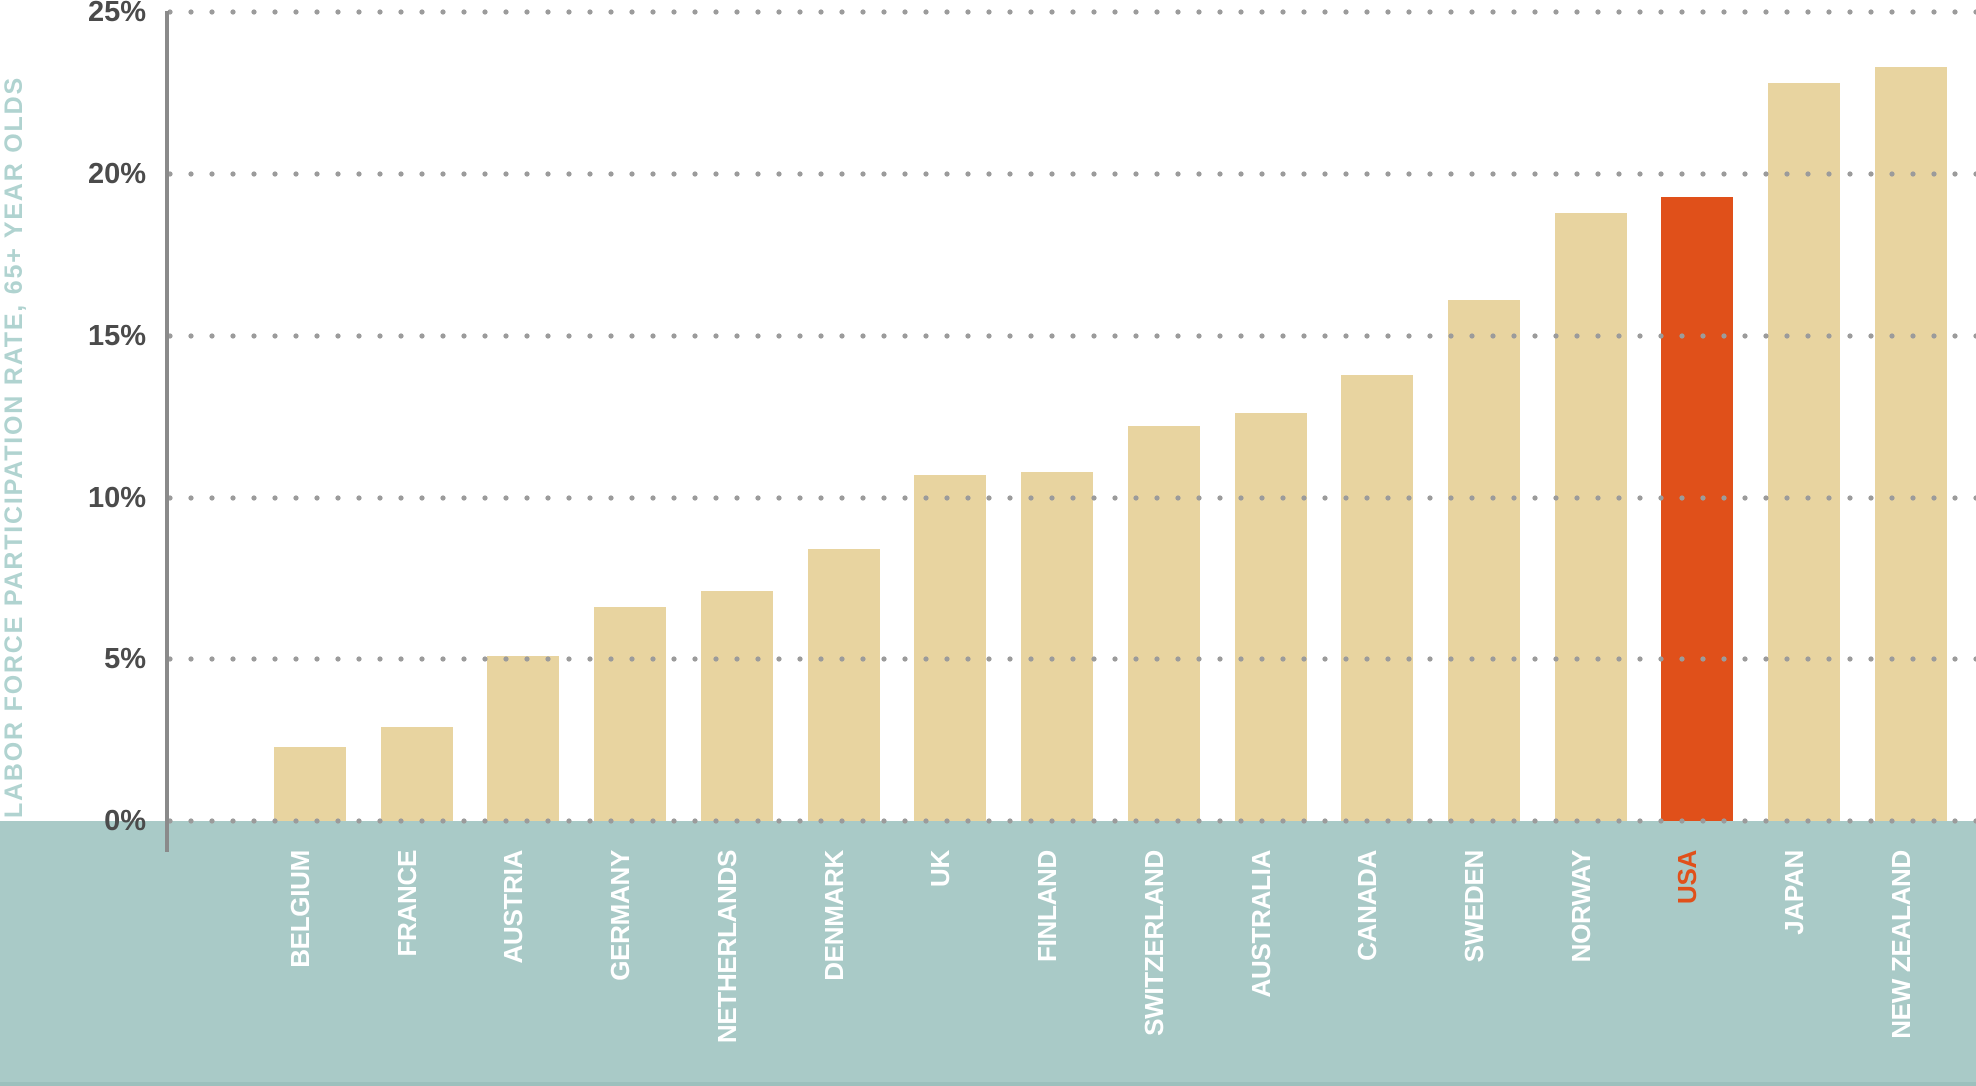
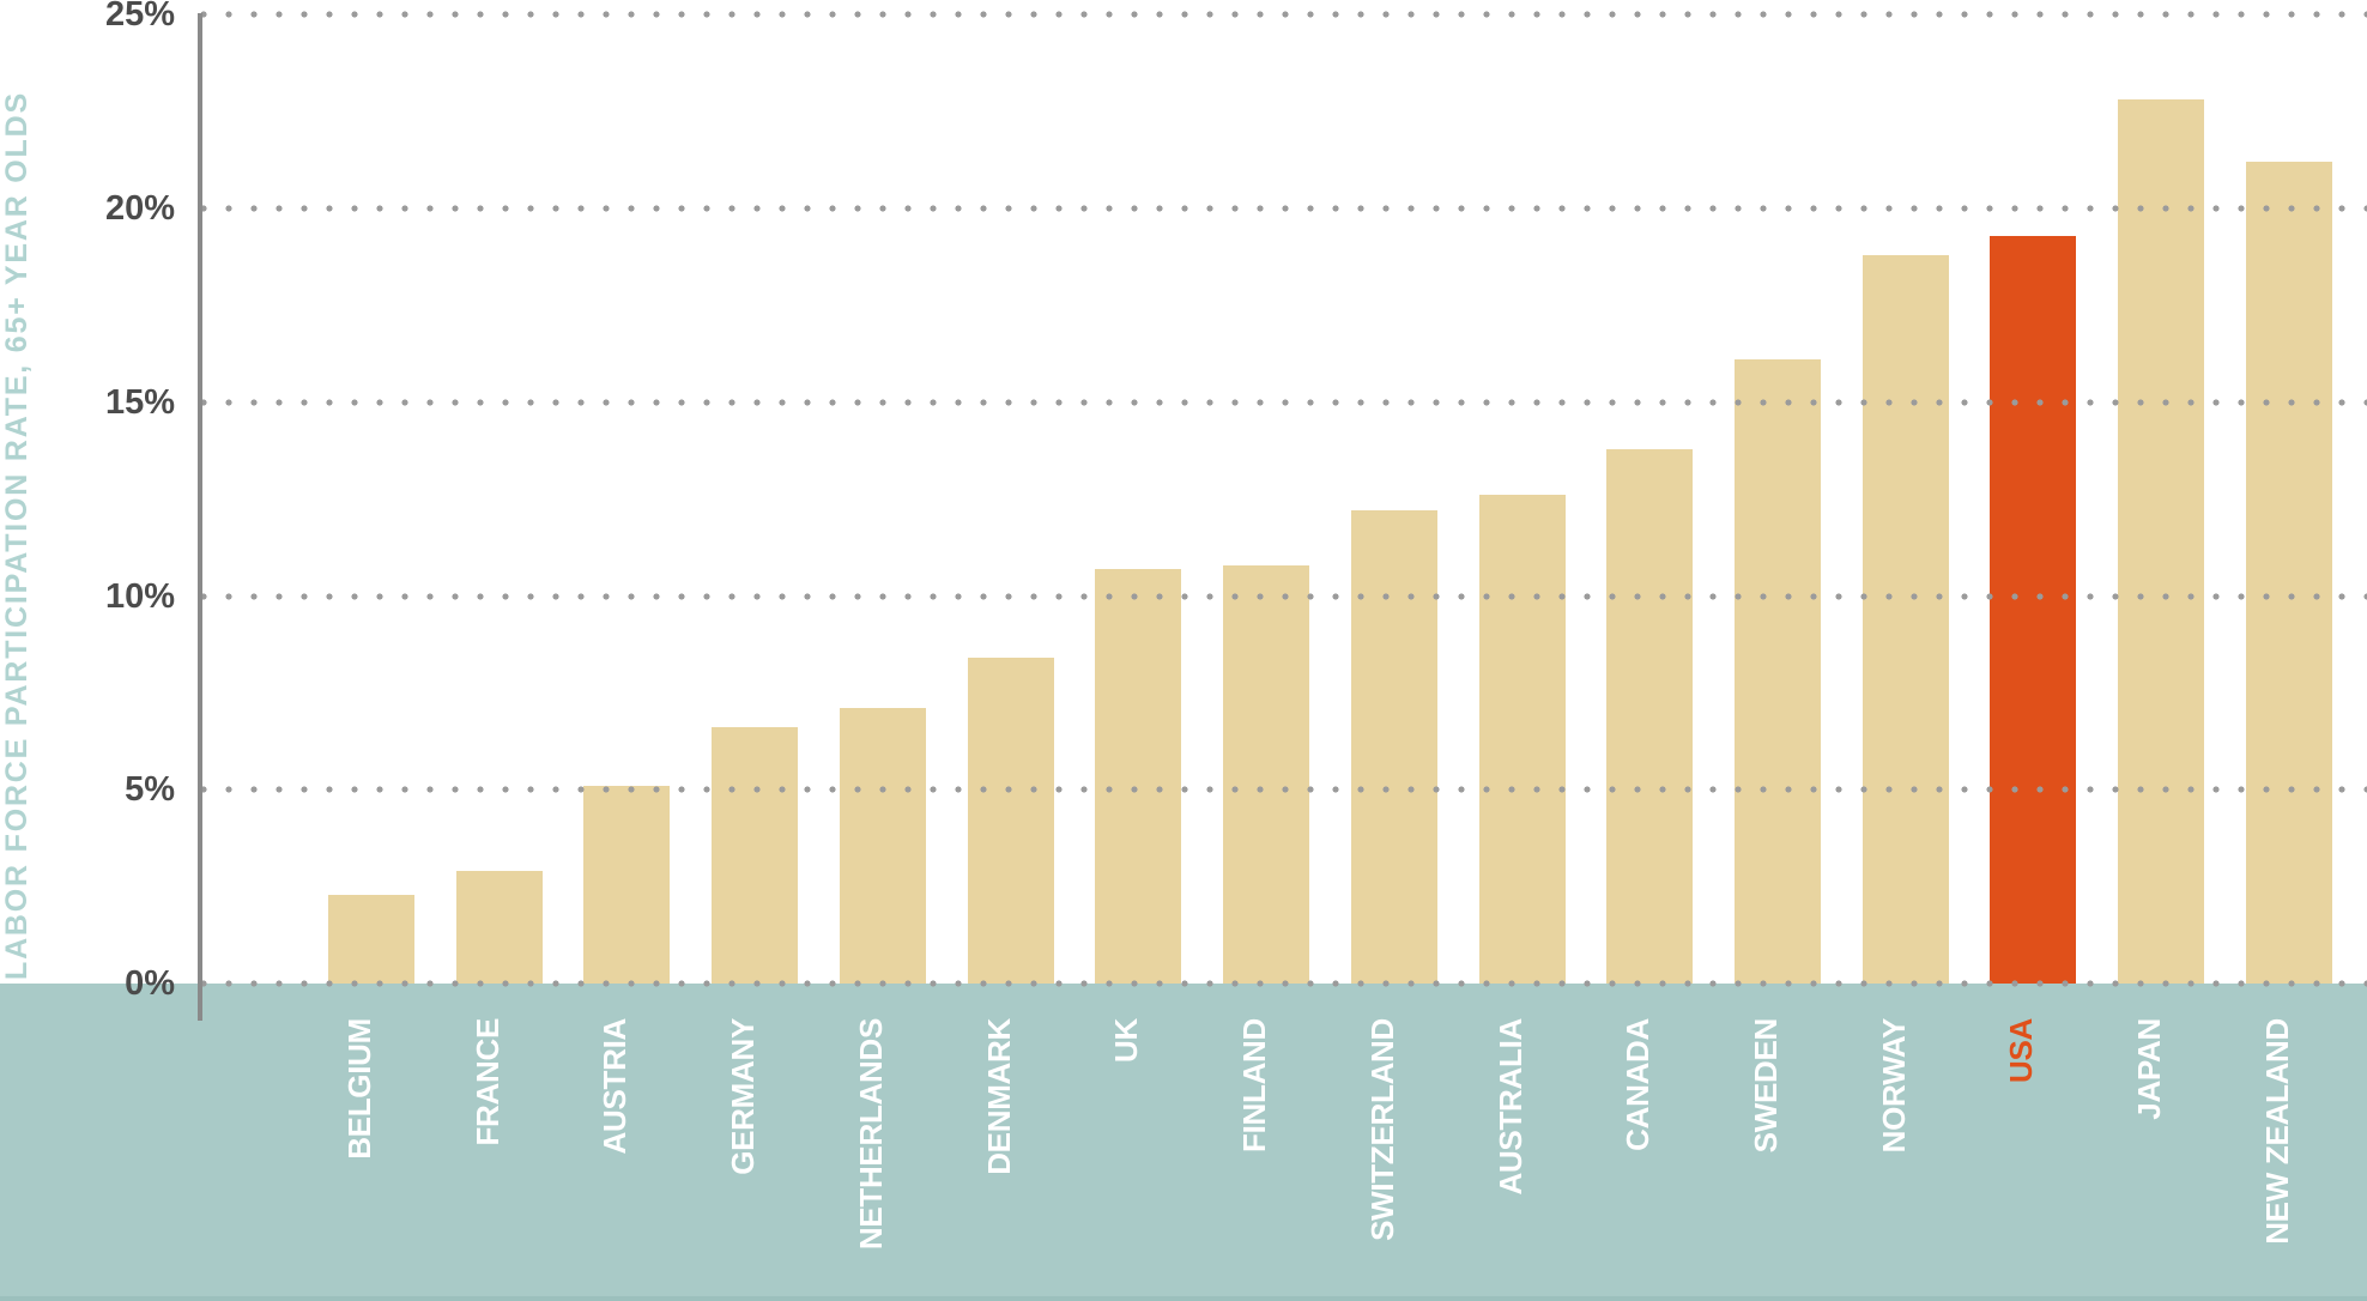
NEW ZEALAND: 23.3% -> 21.2%
